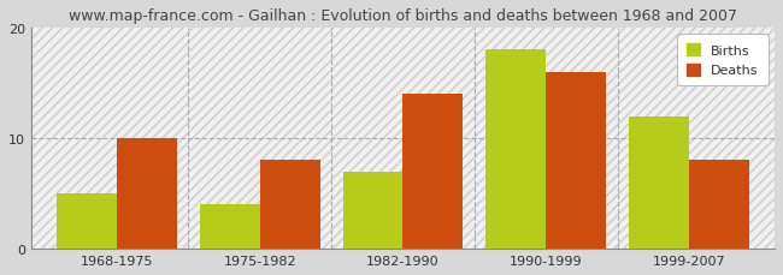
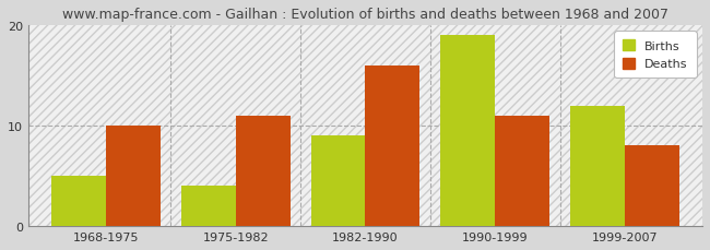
Deaths/1975-1982: 8 -> 11
Births/1982-1990: 7 -> 9
Deaths/1982-1990: 14 -> 16
Births/1990-1999: 18 -> 19
Deaths/1990-1999: 16 -> 11
